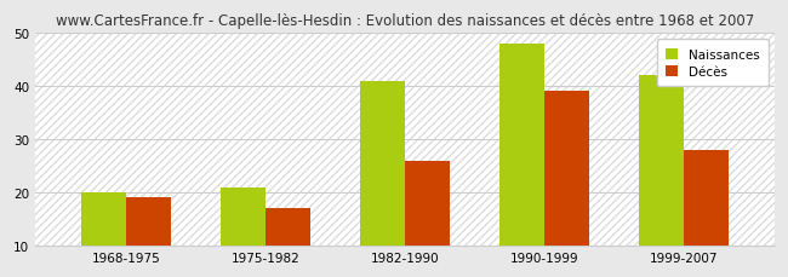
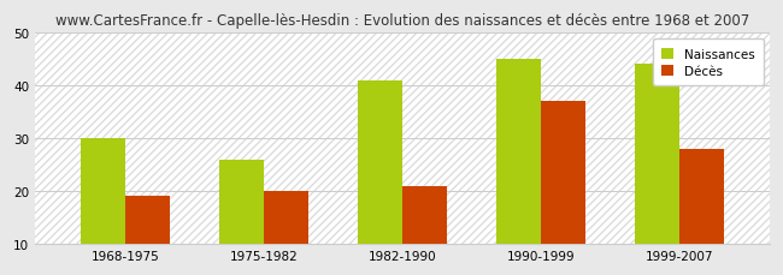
Naissances/1968-1975: 20 -> 30
Naissances/1975-1982: 21 -> 26
Décès/1975-1982: 17 -> 20
Décès/1982-1990: 26 -> 21
Naissances/1990-1999: 48 -> 45
Décès/1990-1999: 39 -> 37
Naissances/1999-2007: 42 -> 44
